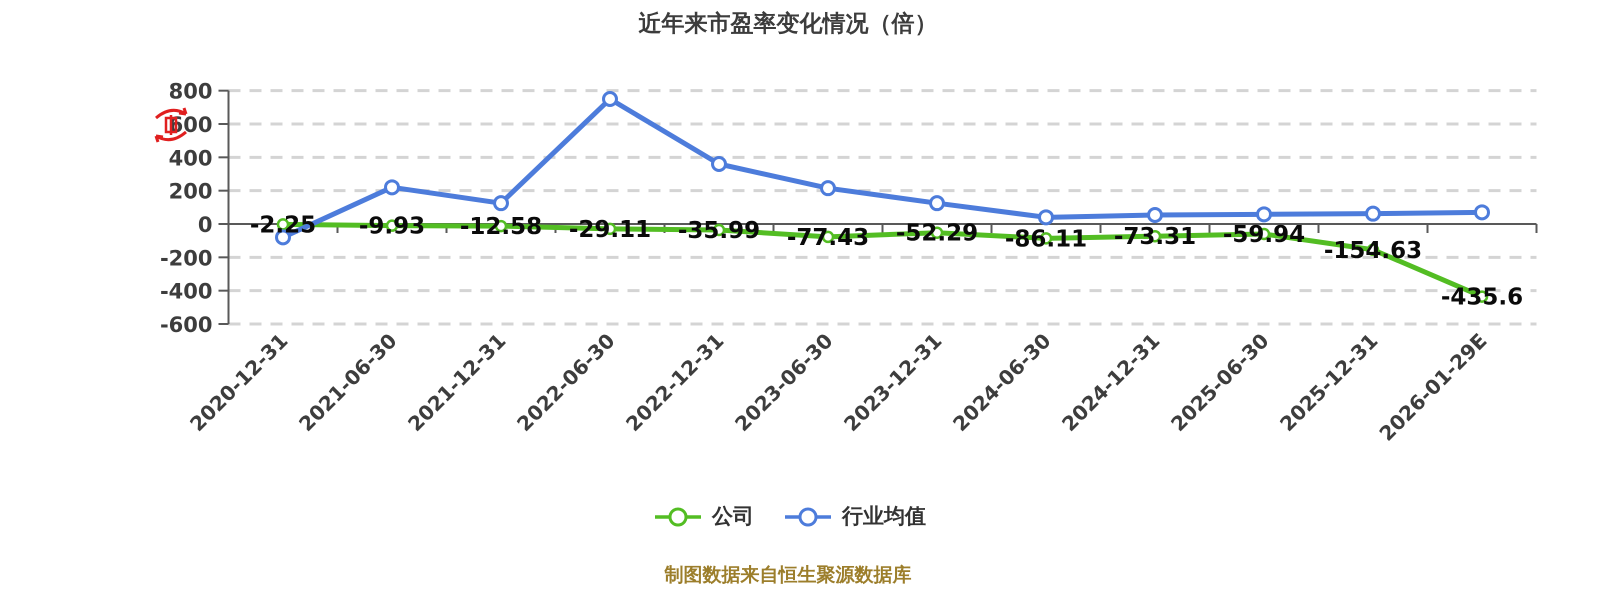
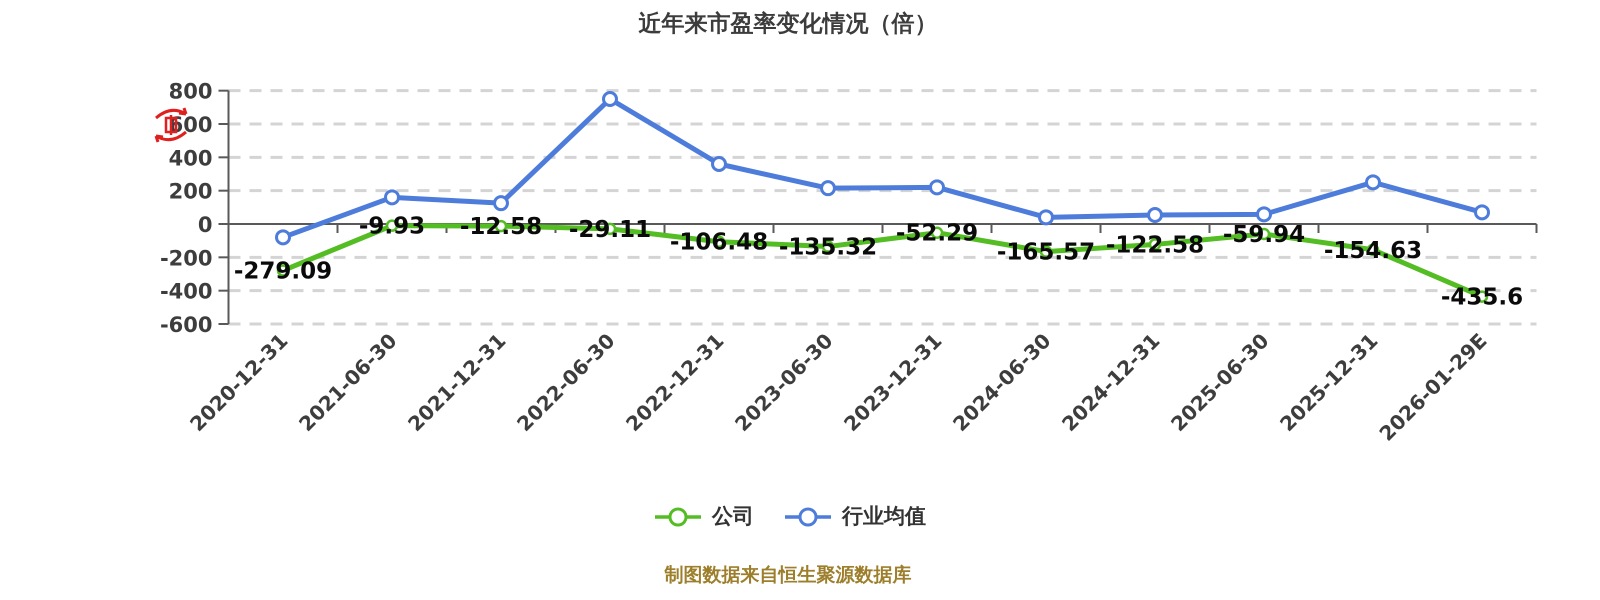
公司/2020-12-31: -2.25 -> -279.09
行业均值/2021-06-30: 220 -> 160
公司/2022-12-31: -35.99 -> -106.48
公司/2023-06-30: -77.43 -> -135.32
行业均值/2023-12-31: 120 -> 220
公司/2024-06-30: -86.11 -> -165.57
公司/2024-12-31: -73.31 -> -122.58
行业均值/2025-12-31: 60 -> 250
